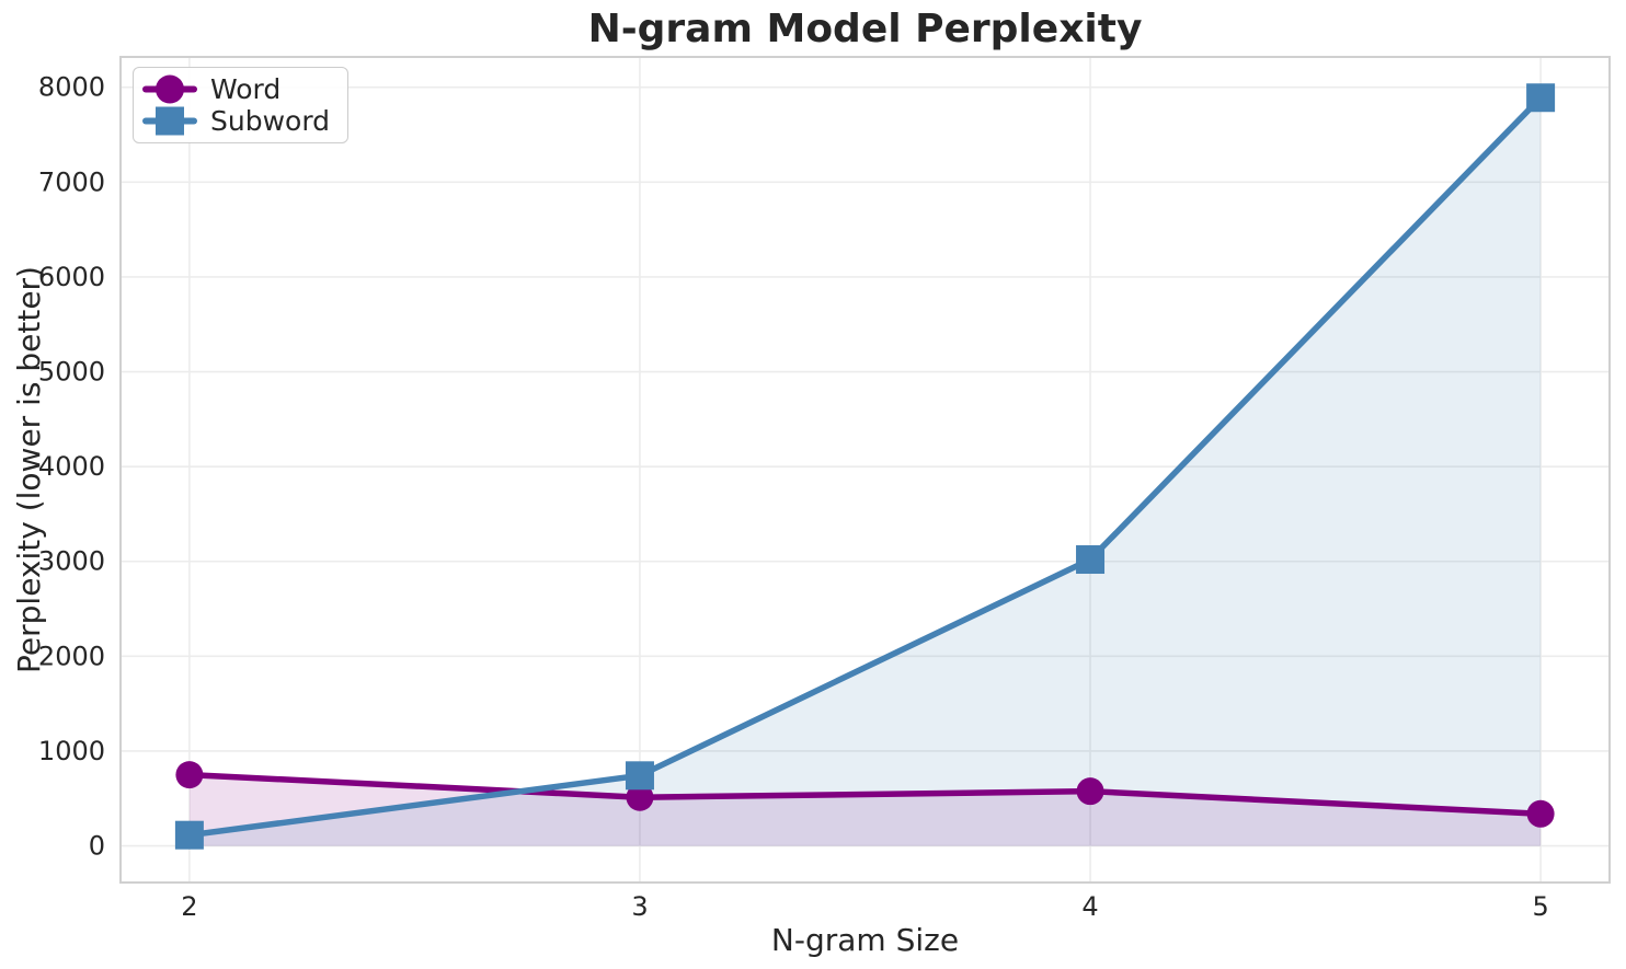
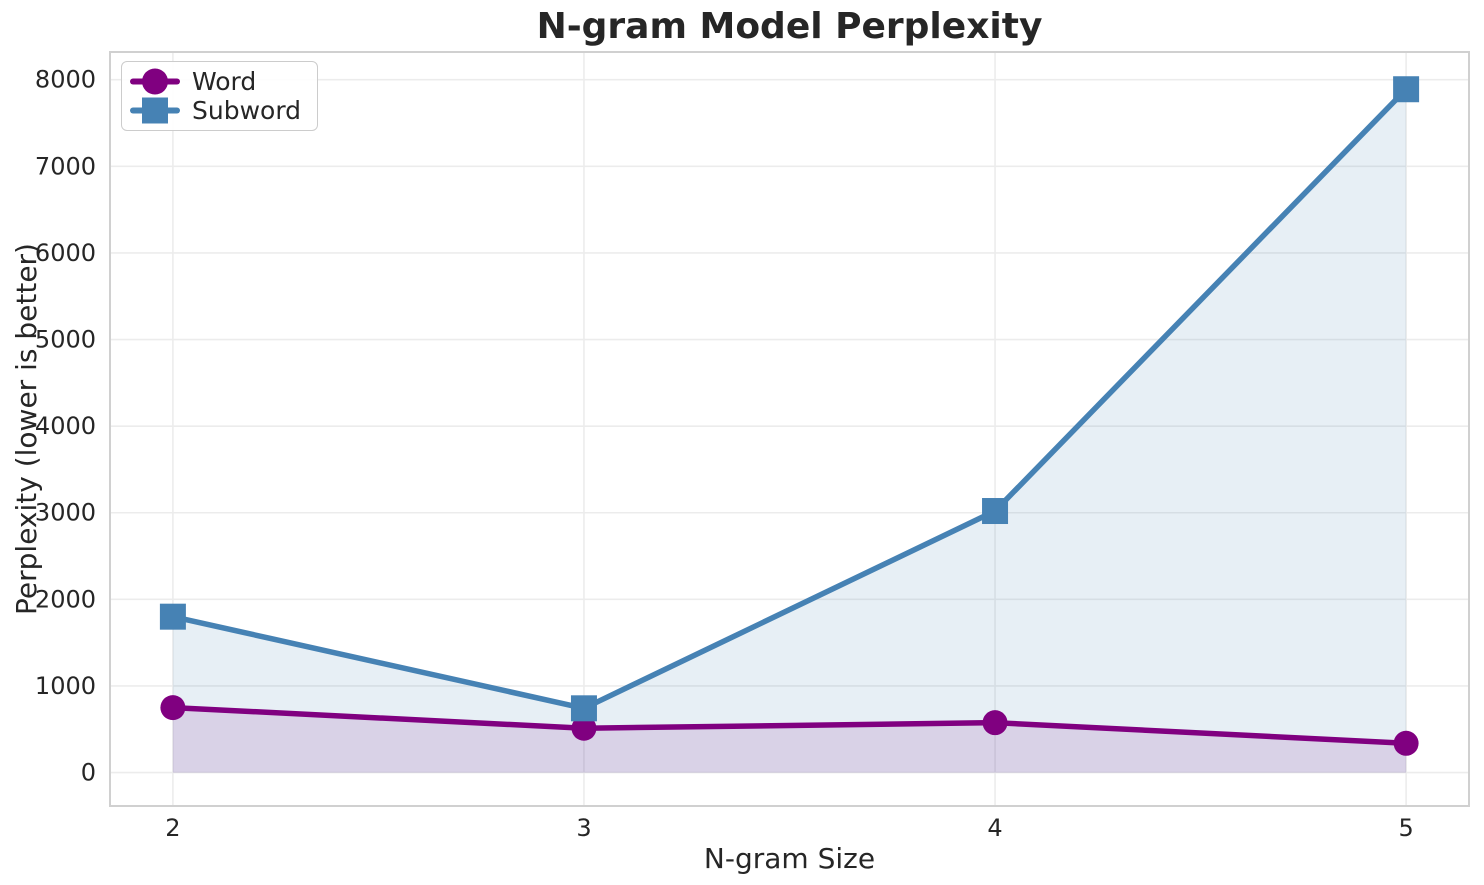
Subword/2: 100 -> 1800
